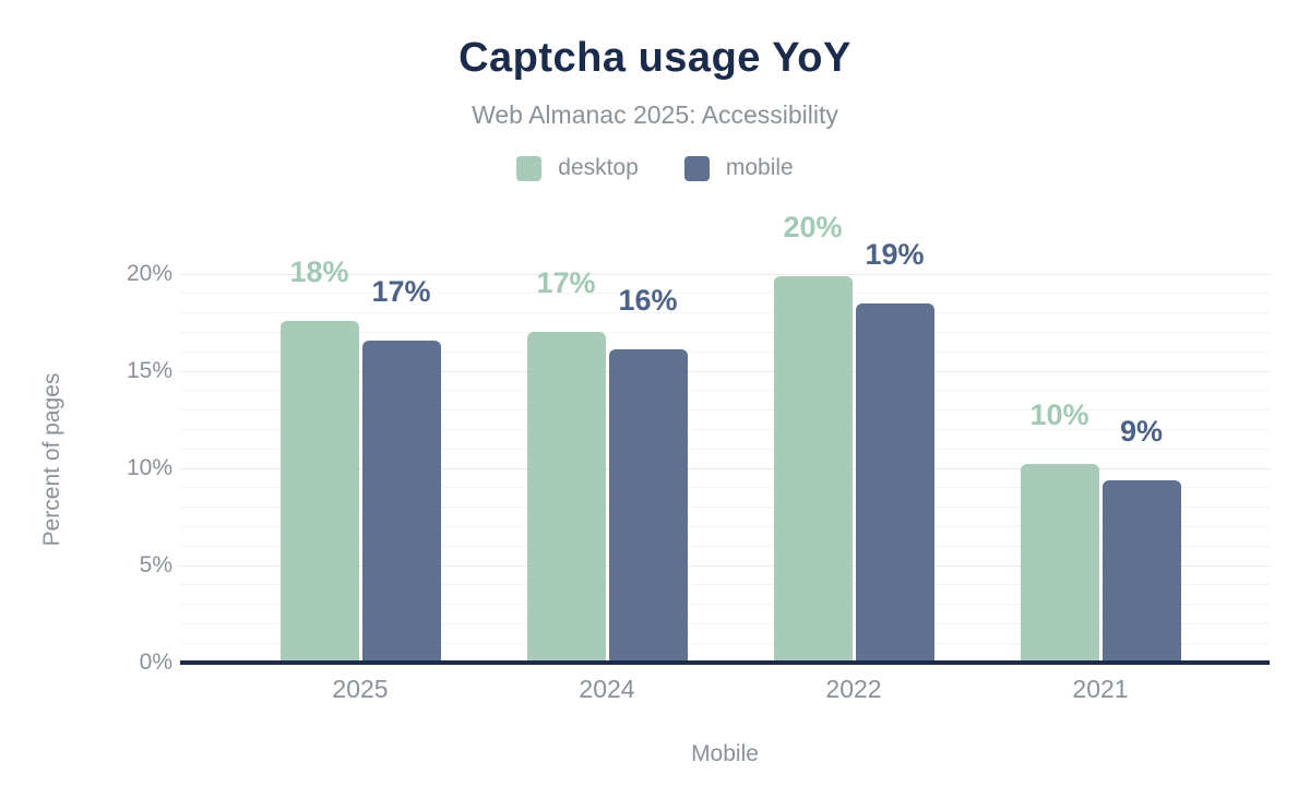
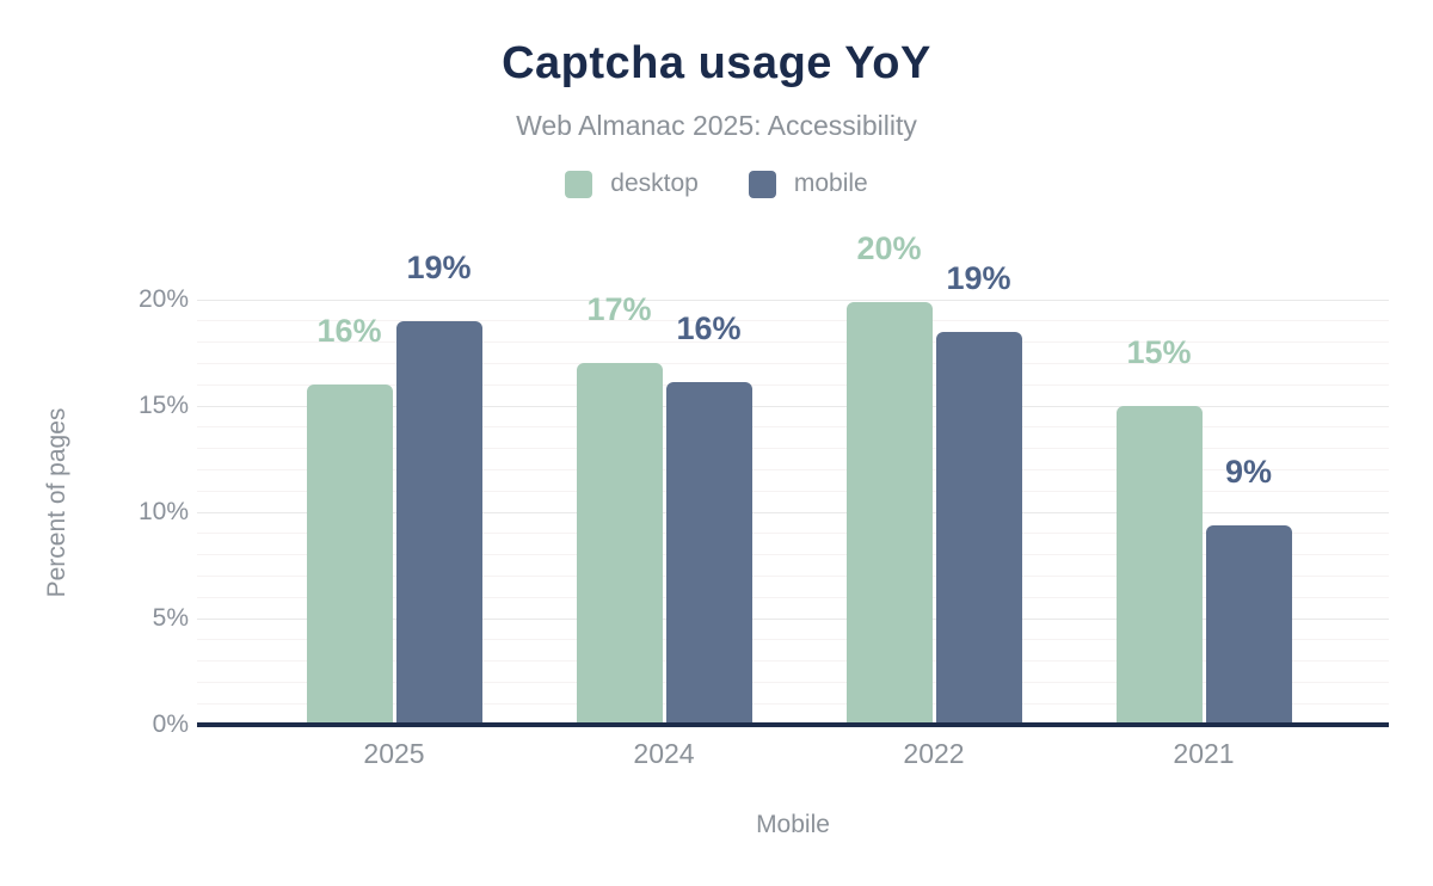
desktop/2025: 18% -> 16%
mobile/2025: 17% -> 19%
desktop/2021: 10% -> 15%
